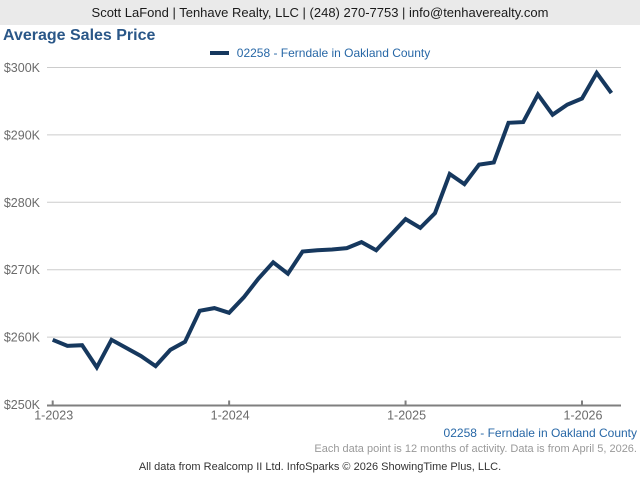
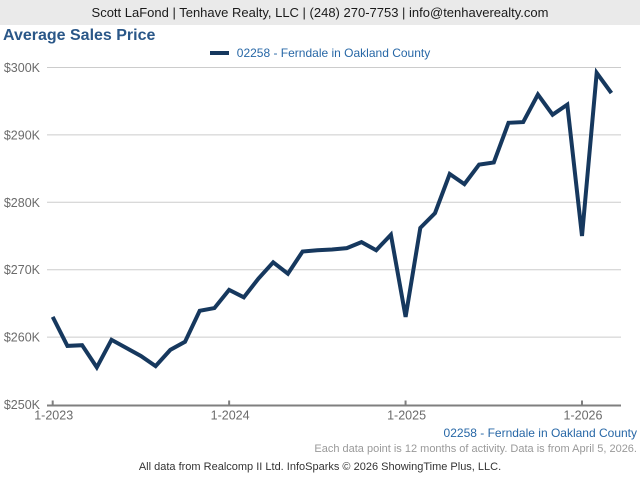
1-2023: $260K -> $263K
1-2024: $264K -> $267K
1-2025: $278K -> $263K
1-2026: $295K -> $275K
